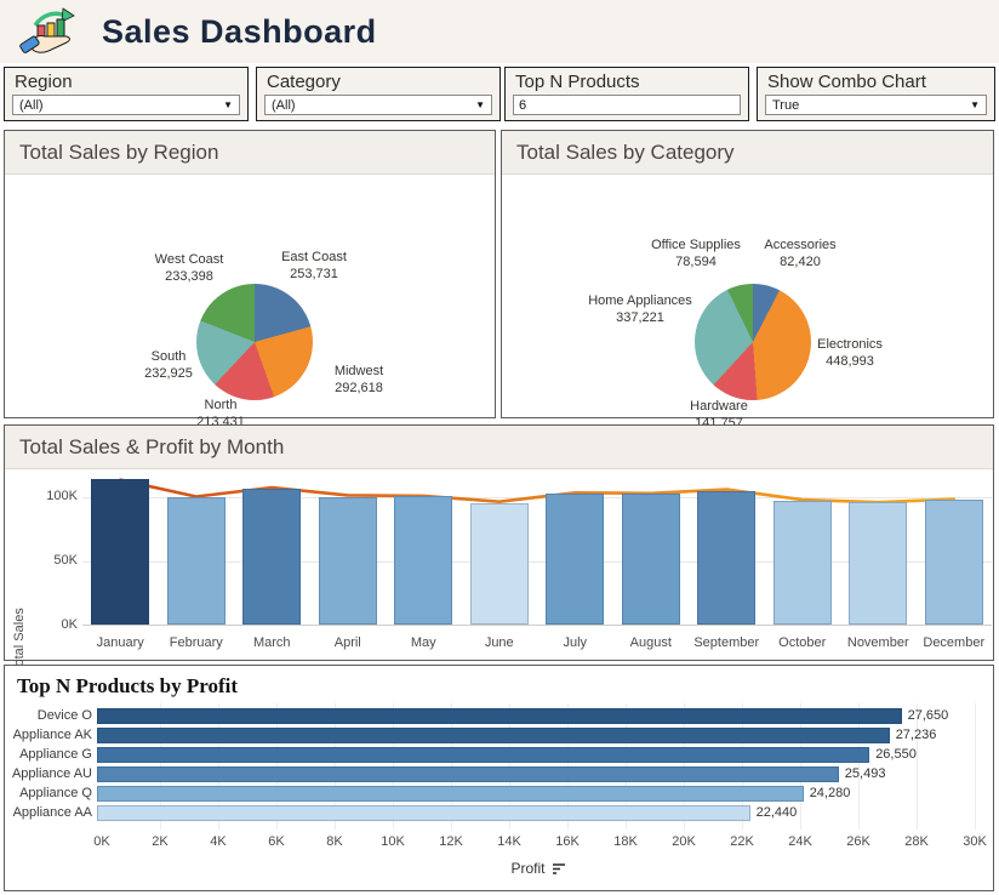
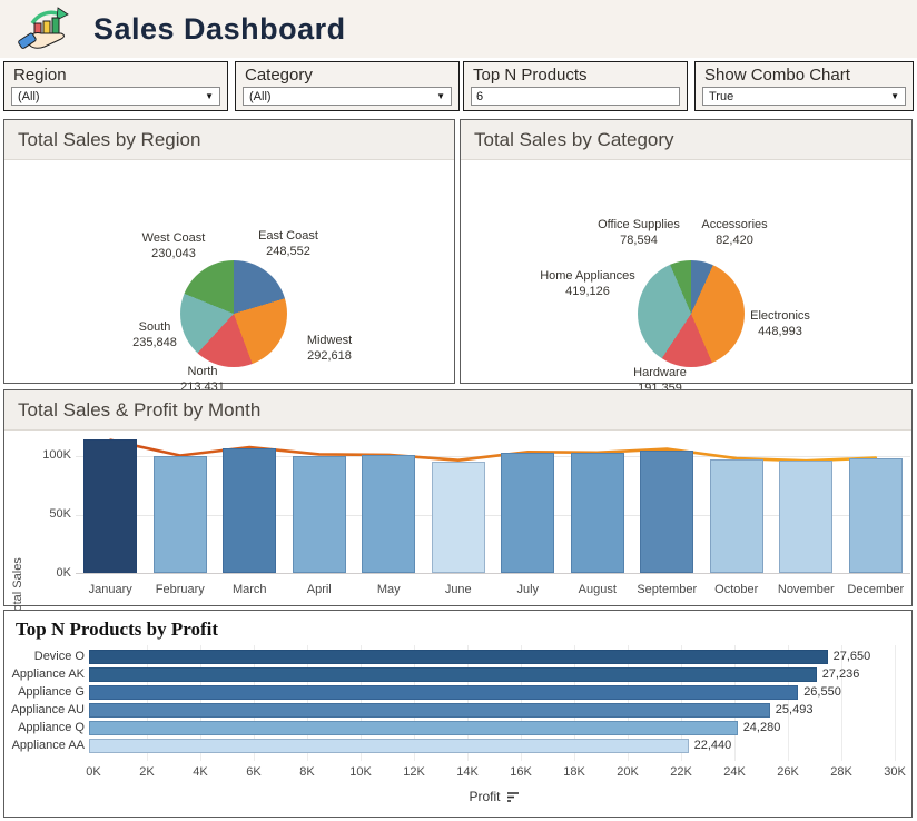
Total Sales by Region/East Coast: 253,731 -> 248,552
Total Sales by Region/South: 232,925 -> 235,848
Total Sales by Region/West Coast: 233,398 -> 230,043
Total Sales by Category/Hardware: 141,757 -> 191,359
Total Sales by Category/Home Appliances: 337,221 -> 419,126
